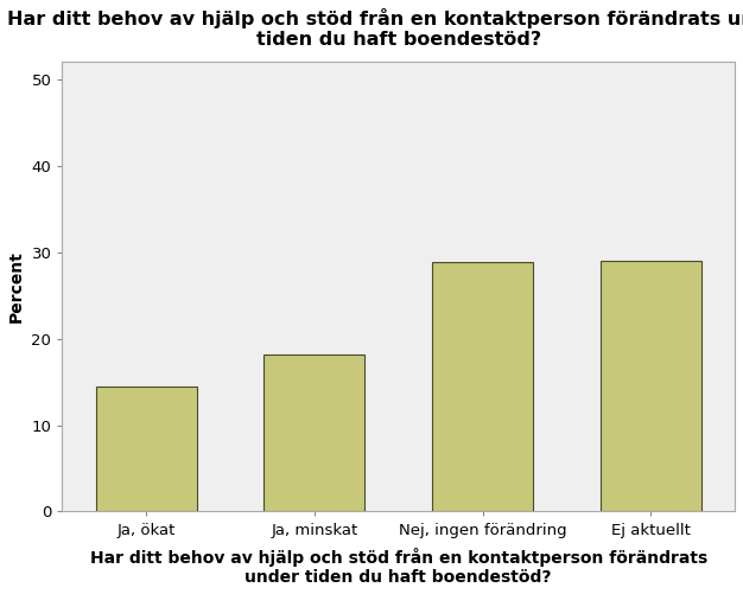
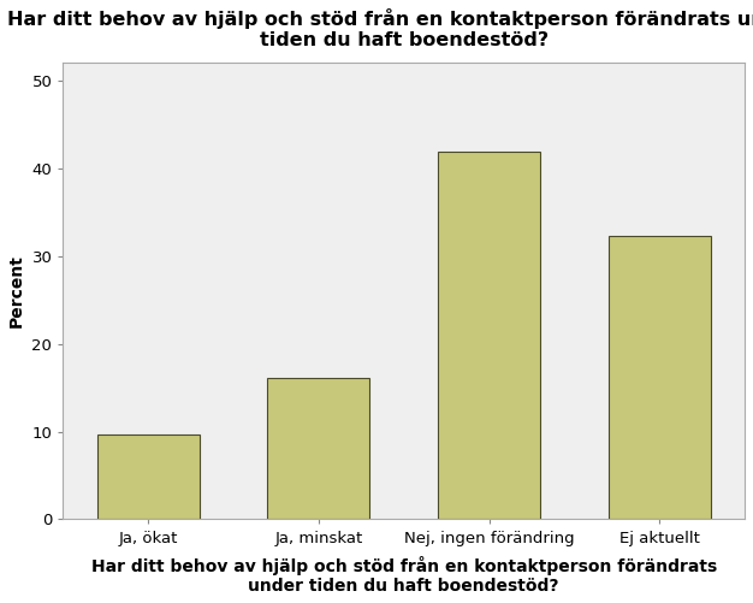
Ja, ökat: 14.4 -> 9.7
Ja, minskat: 18.2 -> 16.1
Nej, ingen förändring: 28.8 -> 41.9
Ej aktuellt: 29.0 -> 32.3
